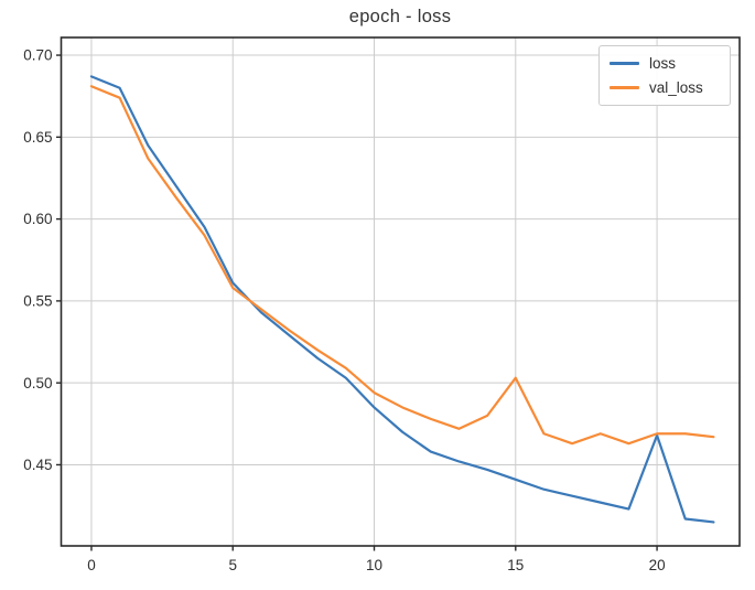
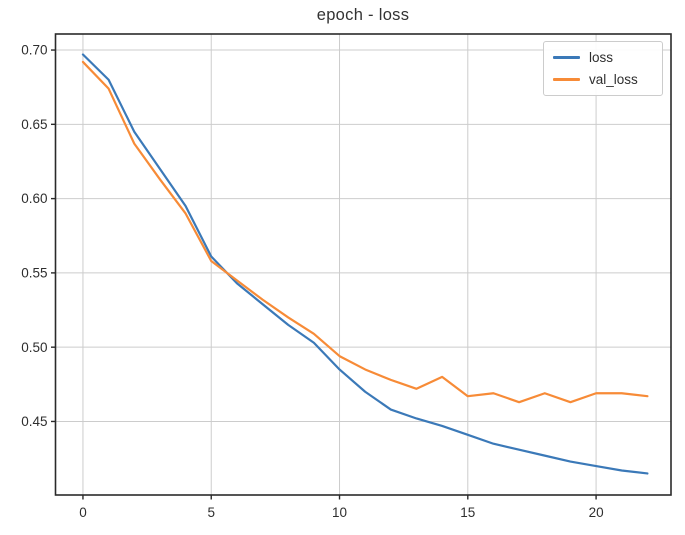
loss/0: 0.687 -> 0.697
val_loss/0: 0.681 -> 0.692
val_loss/15: 0.503 -> 0.467
loss/20: 0.468 -> 0.420
